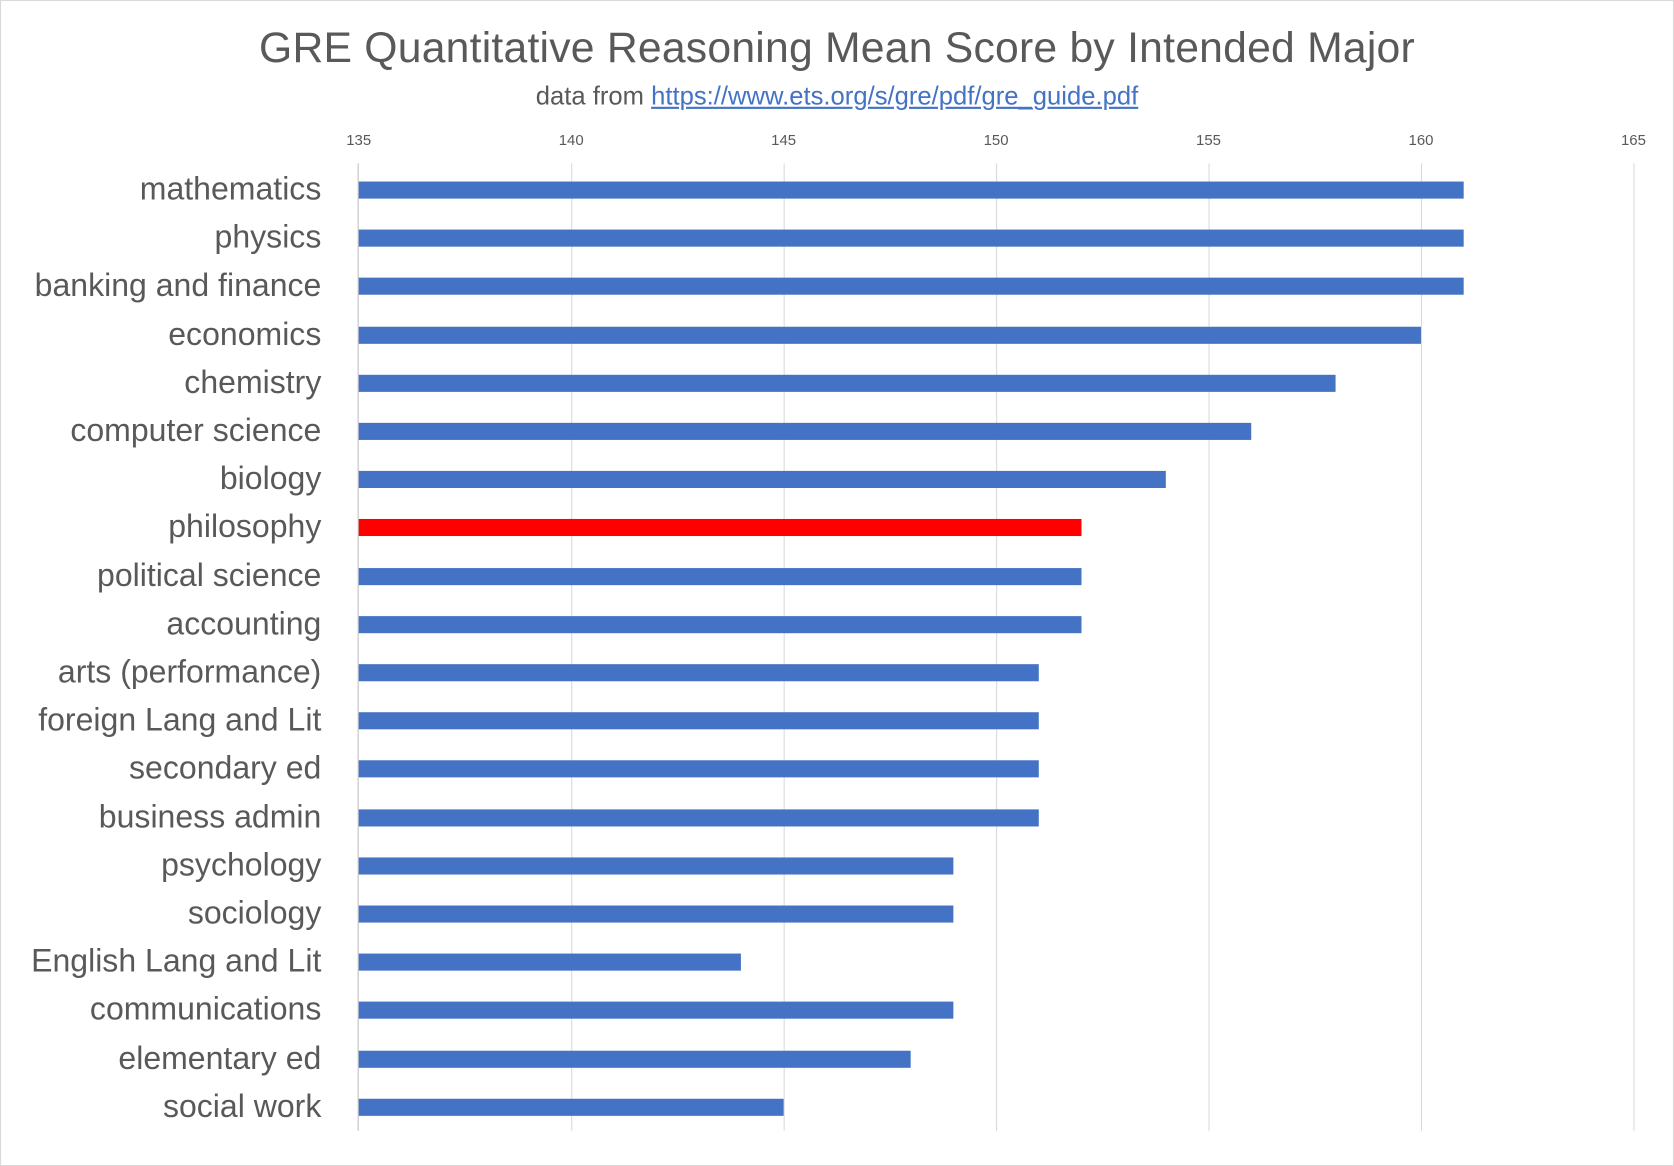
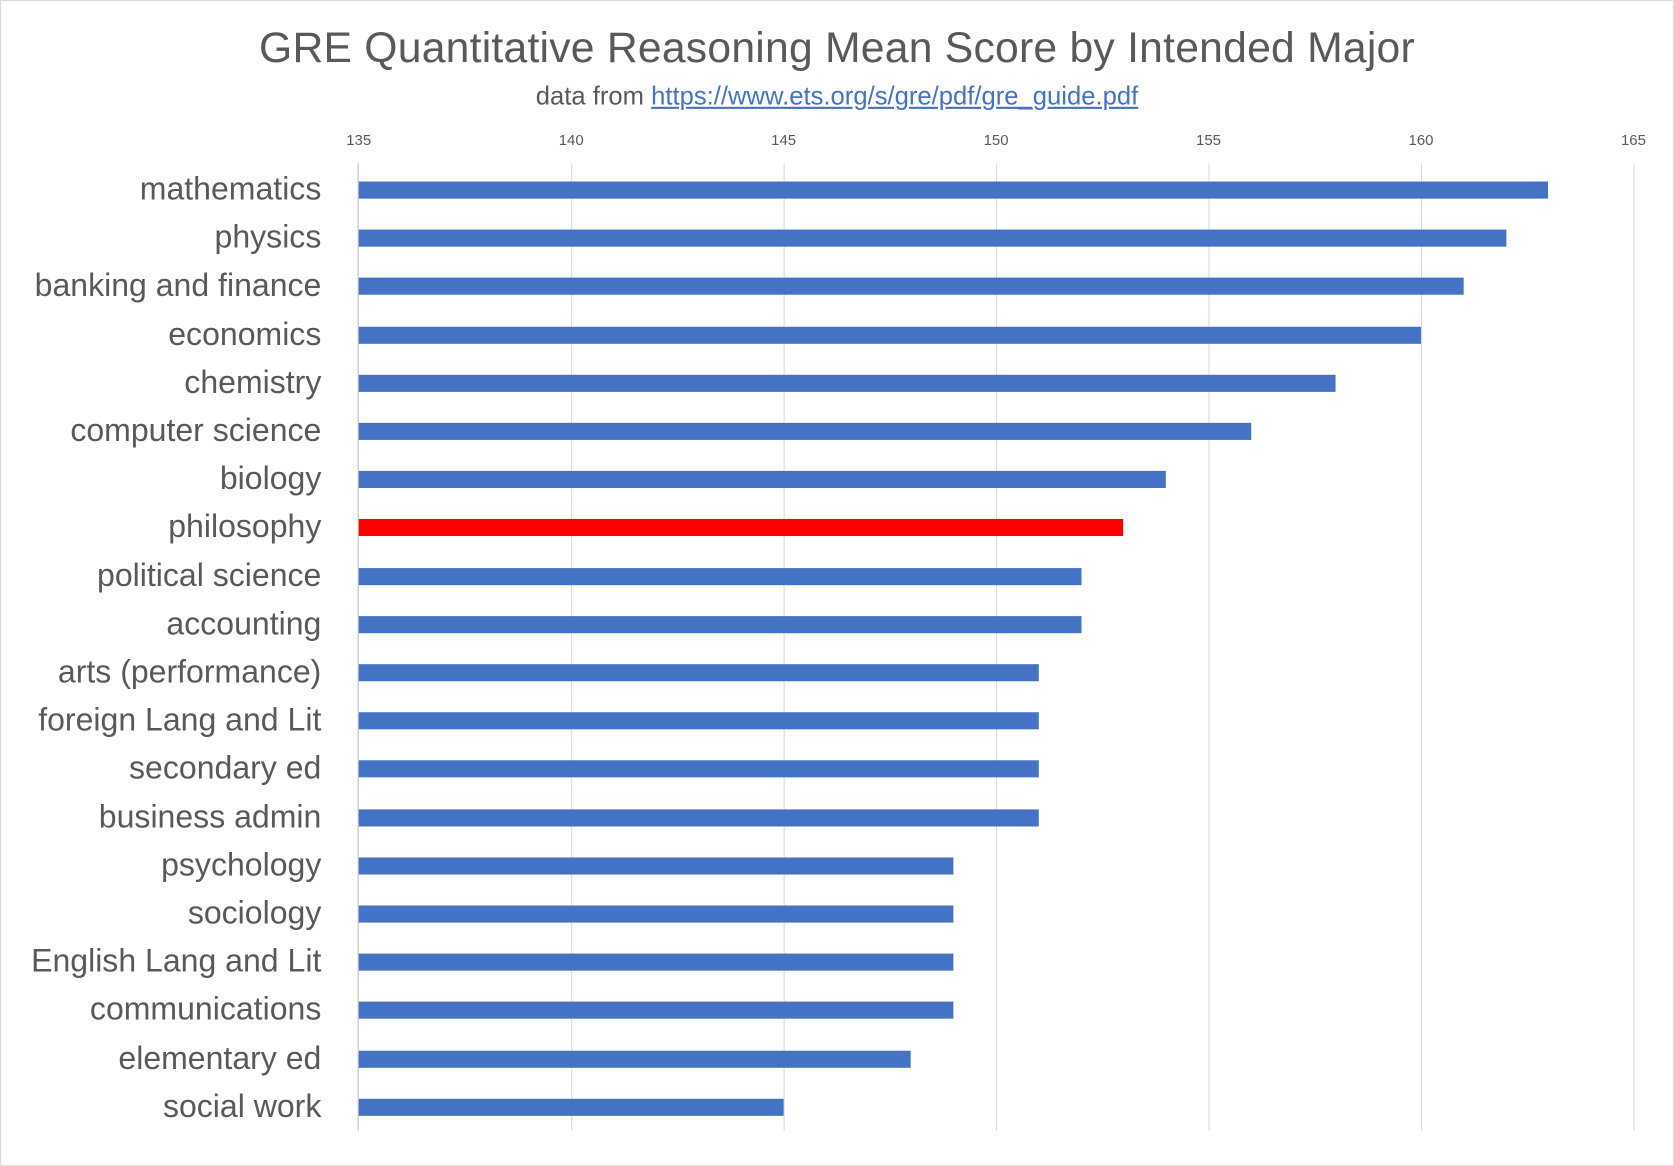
mathematics: 161 -> 163
physics: 161 -> 162
philosophy: 152 -> 153
English Lang and Lit: 144 -> 149
